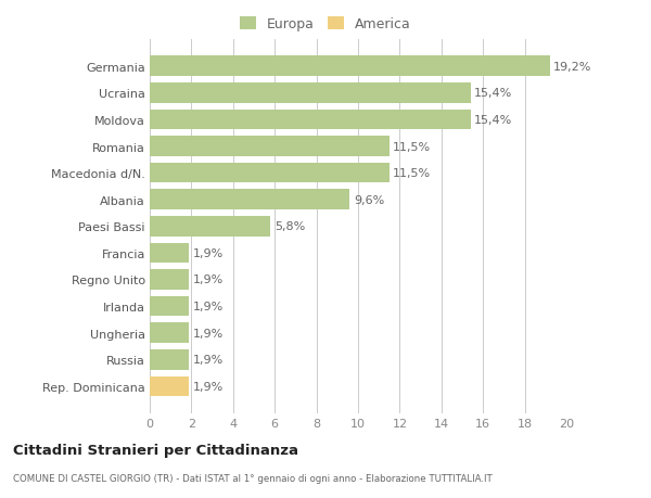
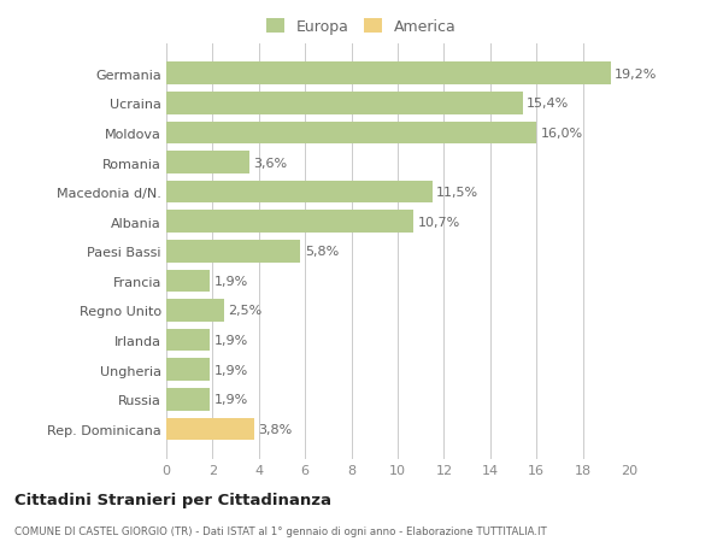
Moldova: 15,4% -> 16,0%
Romania: 11,5% -> 3,6%
Albania: 9,6% -> 10,7%
Regno Unito: 1,9% -> 2,5%
Rep. Dominicana: 1,9% -> 3,8%
